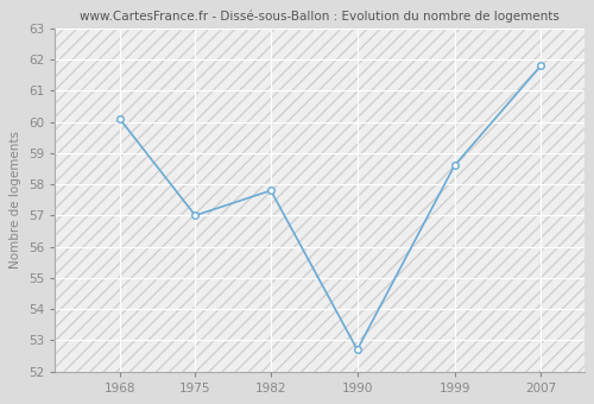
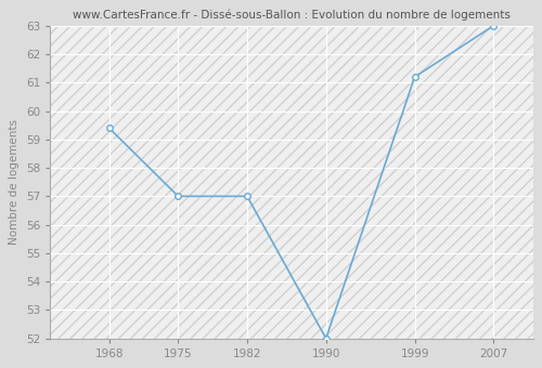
1968: 60.1 -> 59.4
1982: 57.8 -> 57.0
1990: 52.7 -> 52.0
1999: 58.6 -> 61.2
2007: 61.8 -> 63.0
